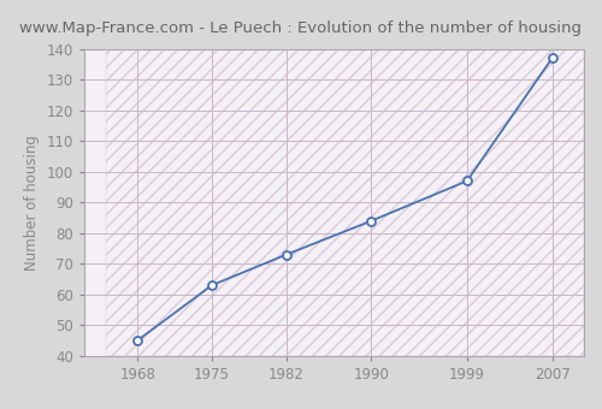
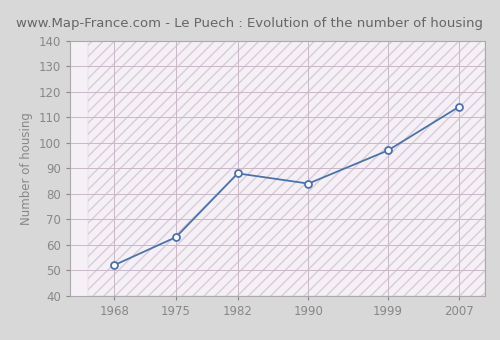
1968: 45 -> 52
1982: 73 -> 88
2007: 137 -> 114
